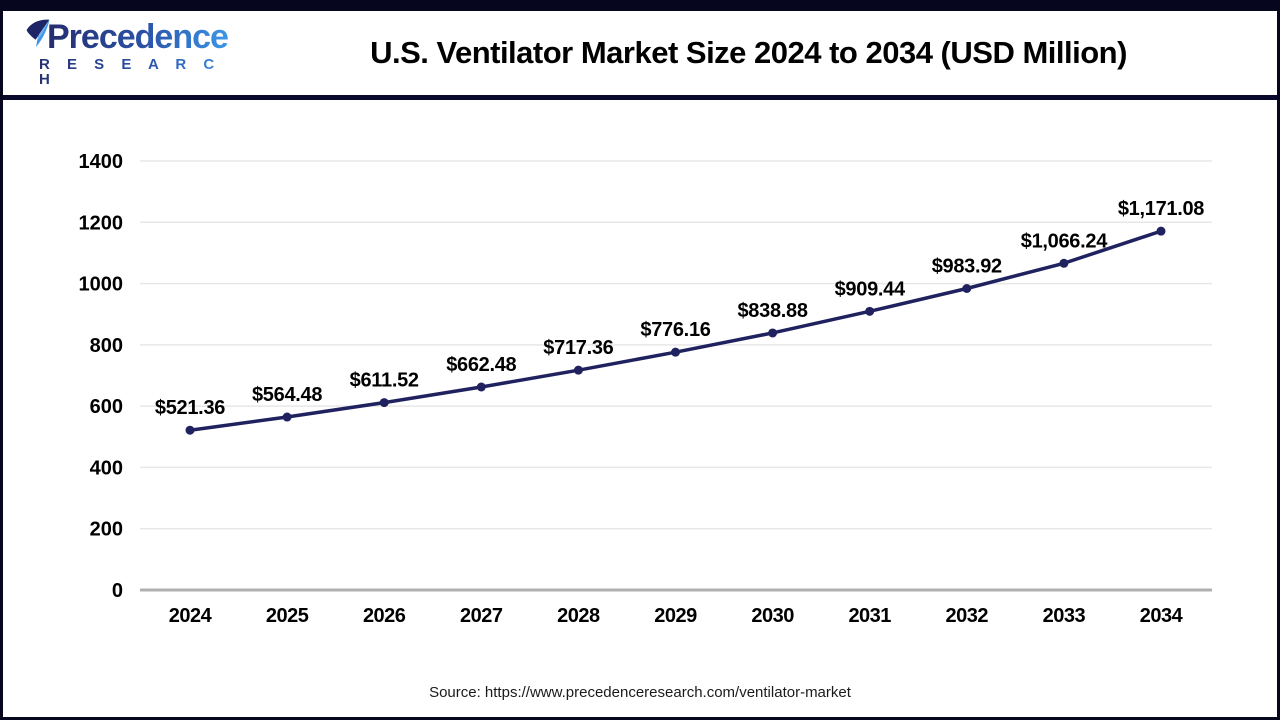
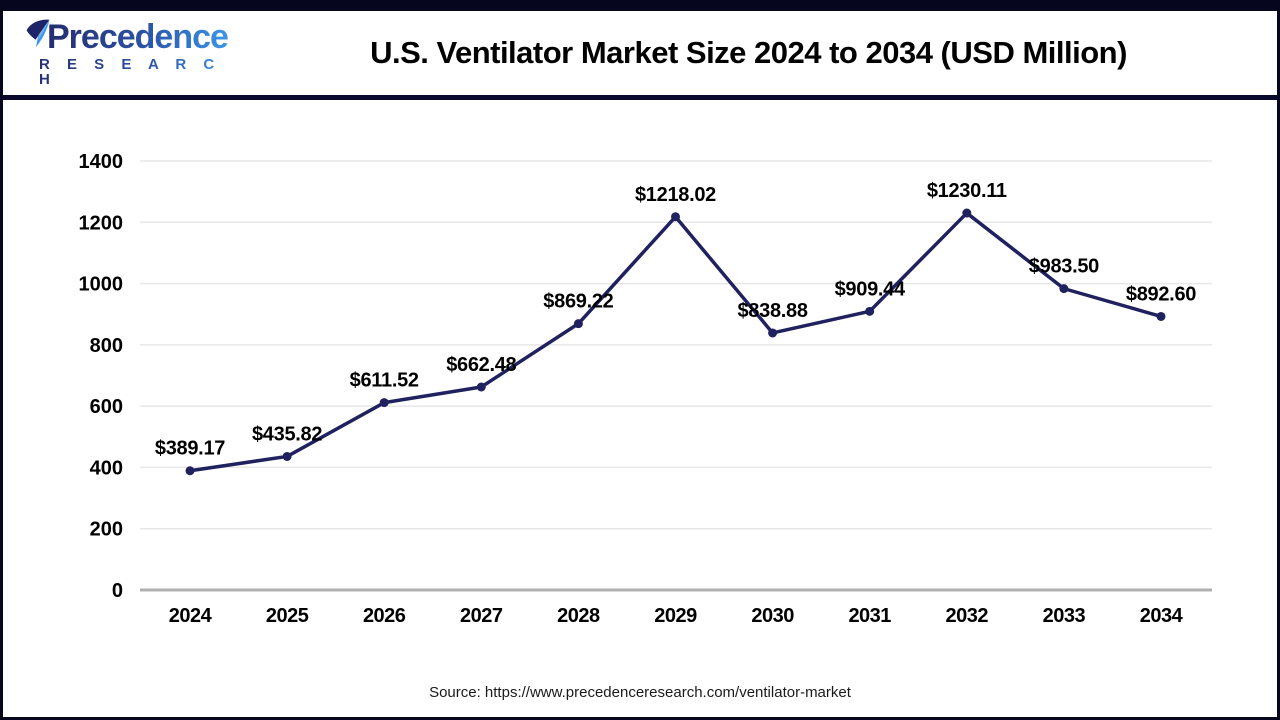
2024: $521.36 -> $389.17
2025: $564.48 -> $435.82
2028: $717.36 -> $869.22
2029: $776.16 -> $1218.02
2032: $983.92 -> $1230.11
2033: $1,066.24 -> $983.50
2034: $1,171.08 -> $892.60
